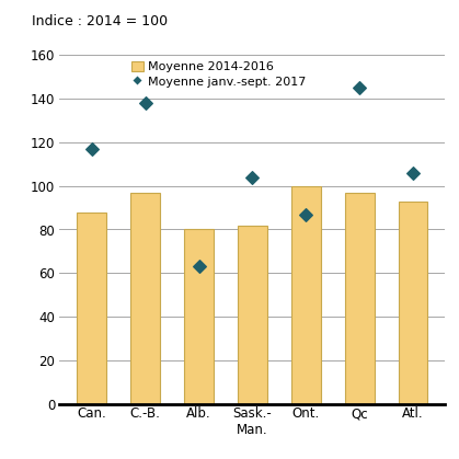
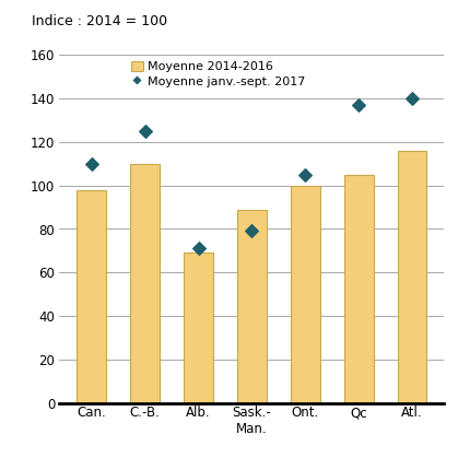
Moyenne 2014-2016/Can.: 88 -> 98
Moyenne janv.-sept. 2017/Can.: 117 -> 110
Moyenne 2014-2016/C.-B.: 97 -> 110
Moyenne janv.-sept. 2017/C.-B.: 138 -> 125
Moyenne 2014-2016/Alb.: 80 -> 69
Moyenne janv.-sept. 2017/Alb.: 63 -> 71
Moyenne 2014-2016/Sask.- Man.: 82 -> 89
Moyenne janv.-sept. 2017/Sask.- Man.: 104 -> 79
Moyenne janv.-sept. 2017/Ont.: 87 -> 105
Moyenne 2014-2016/Qc: 97 -> 105
Moyenne janv.-sept. 2017/Qc: 145 -> 137
Moyenne 2014-2016/Atl.: 93 -> 116
Moyenne janv.-sept. 2017/Atl.: 106 -> 140
